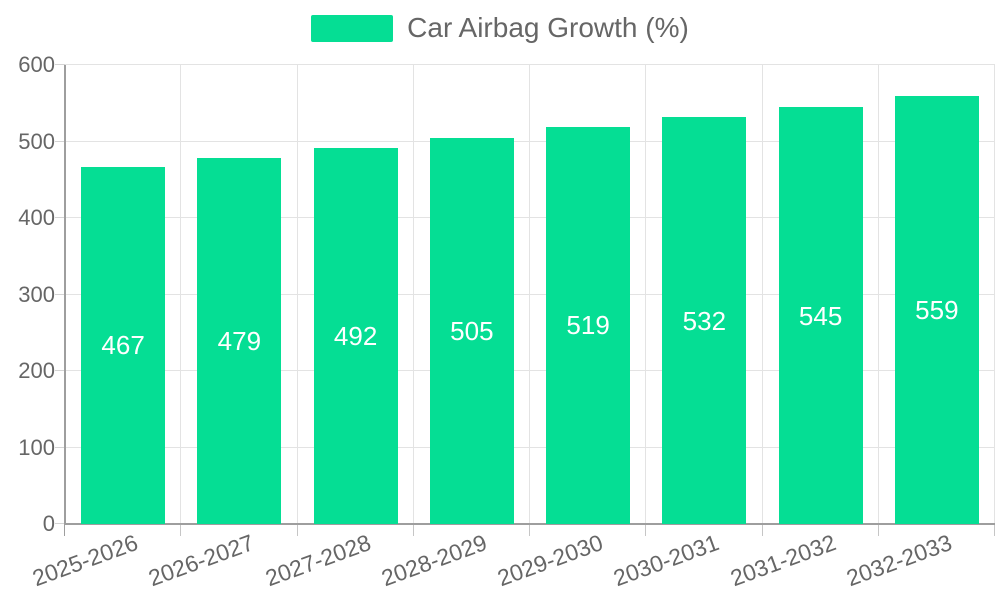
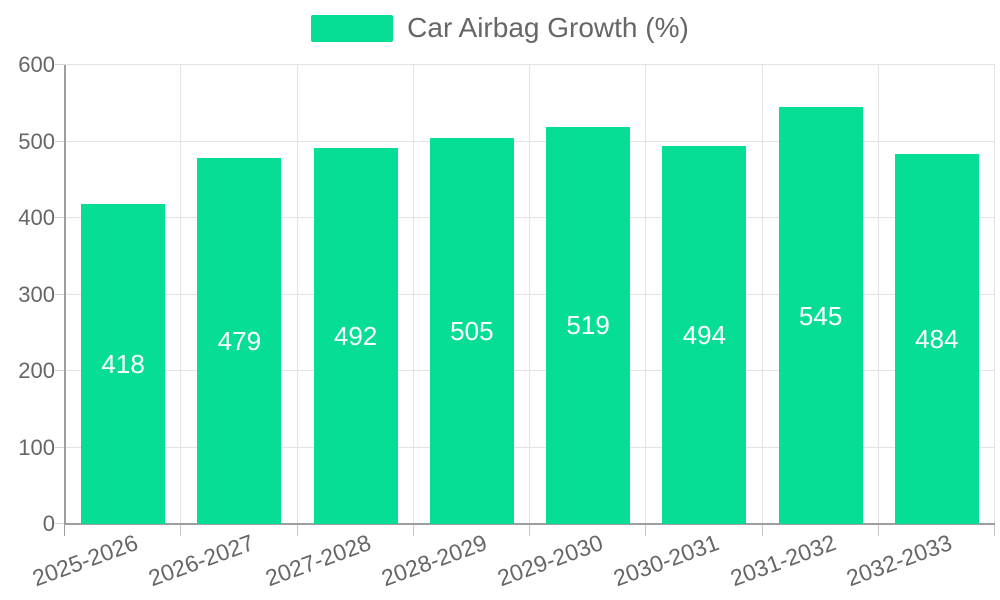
2025-2026: 467 -> 418
2030-2031: 532 -> 494
2032-2033: 559 -> 484
